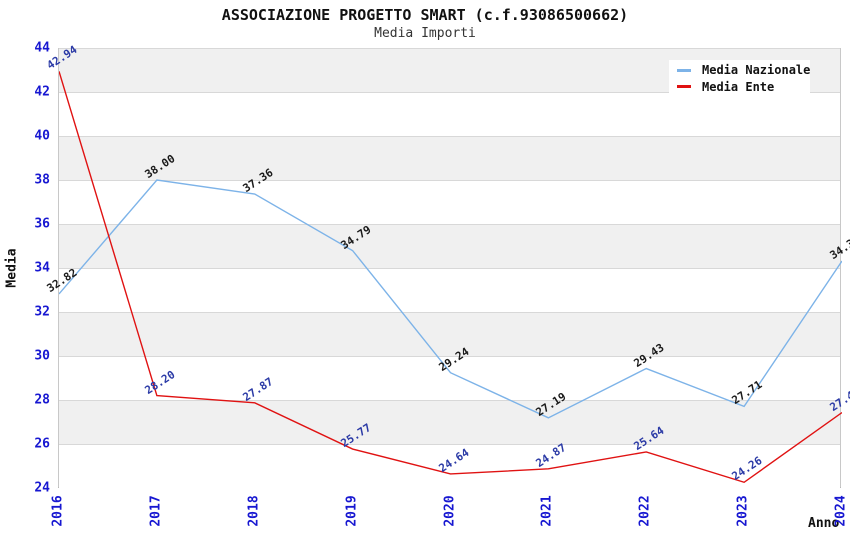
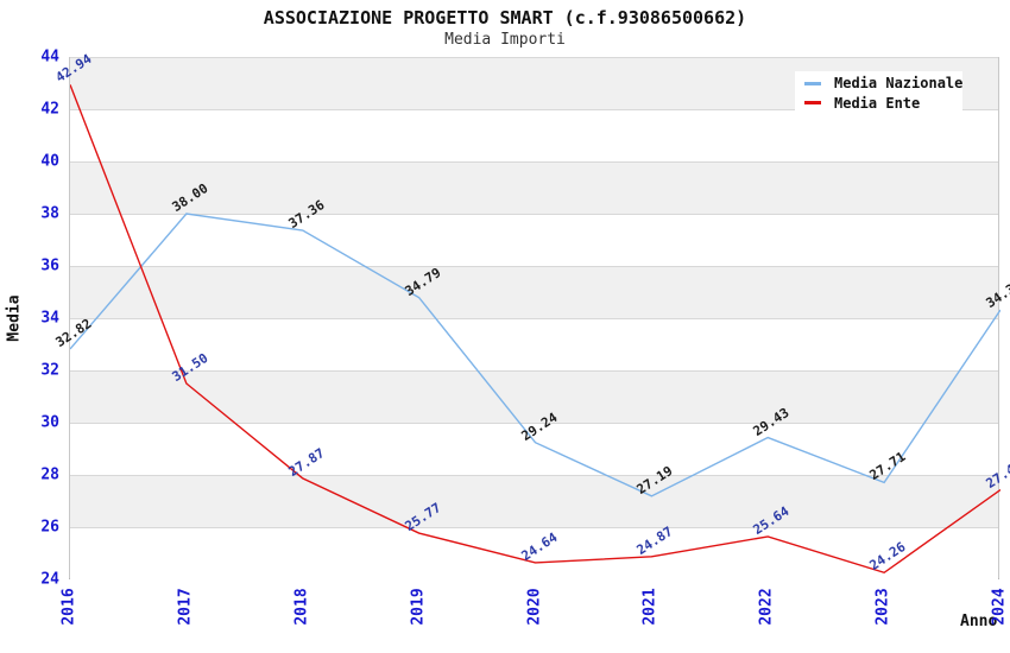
Media Ente/2017: 28.20 -> 31.50
